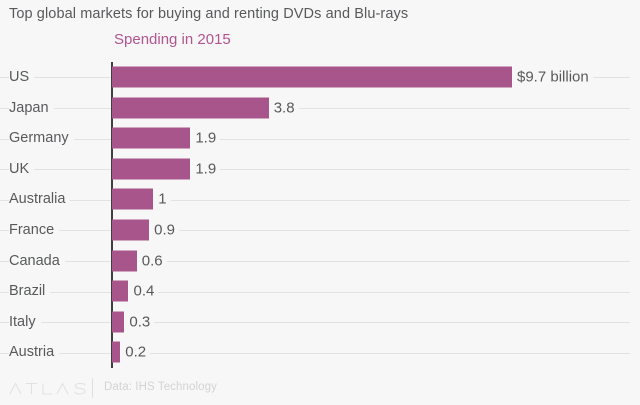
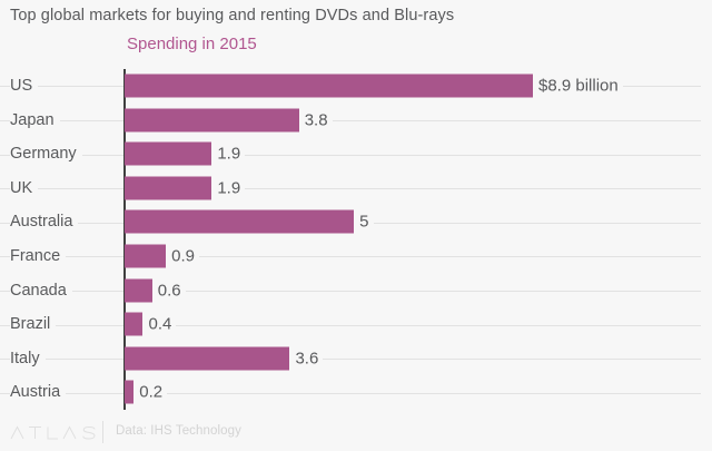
US: $9.7 -> $8.9
Australia: 1 -> 5
Italy: 0.3 -> 3.6
